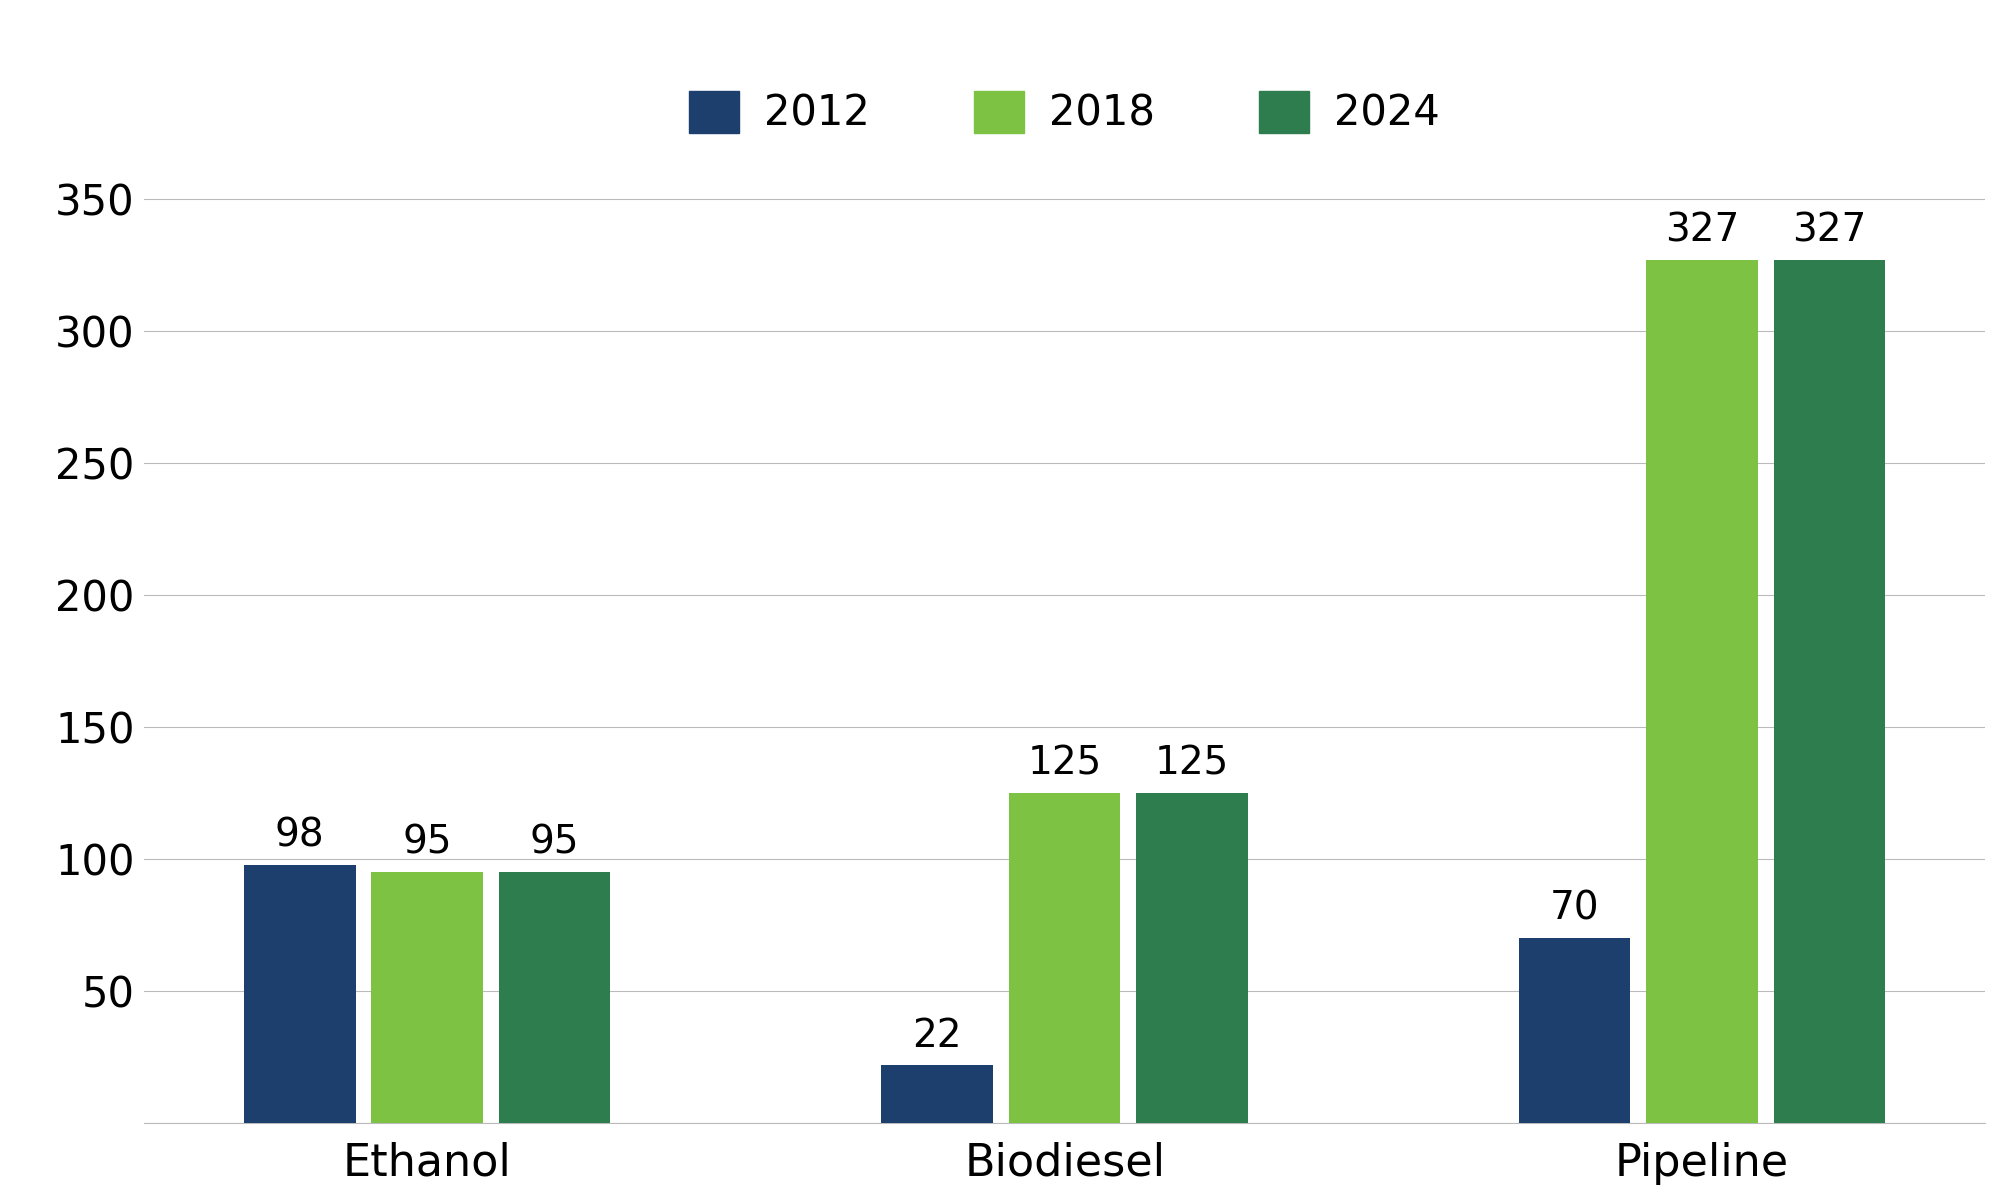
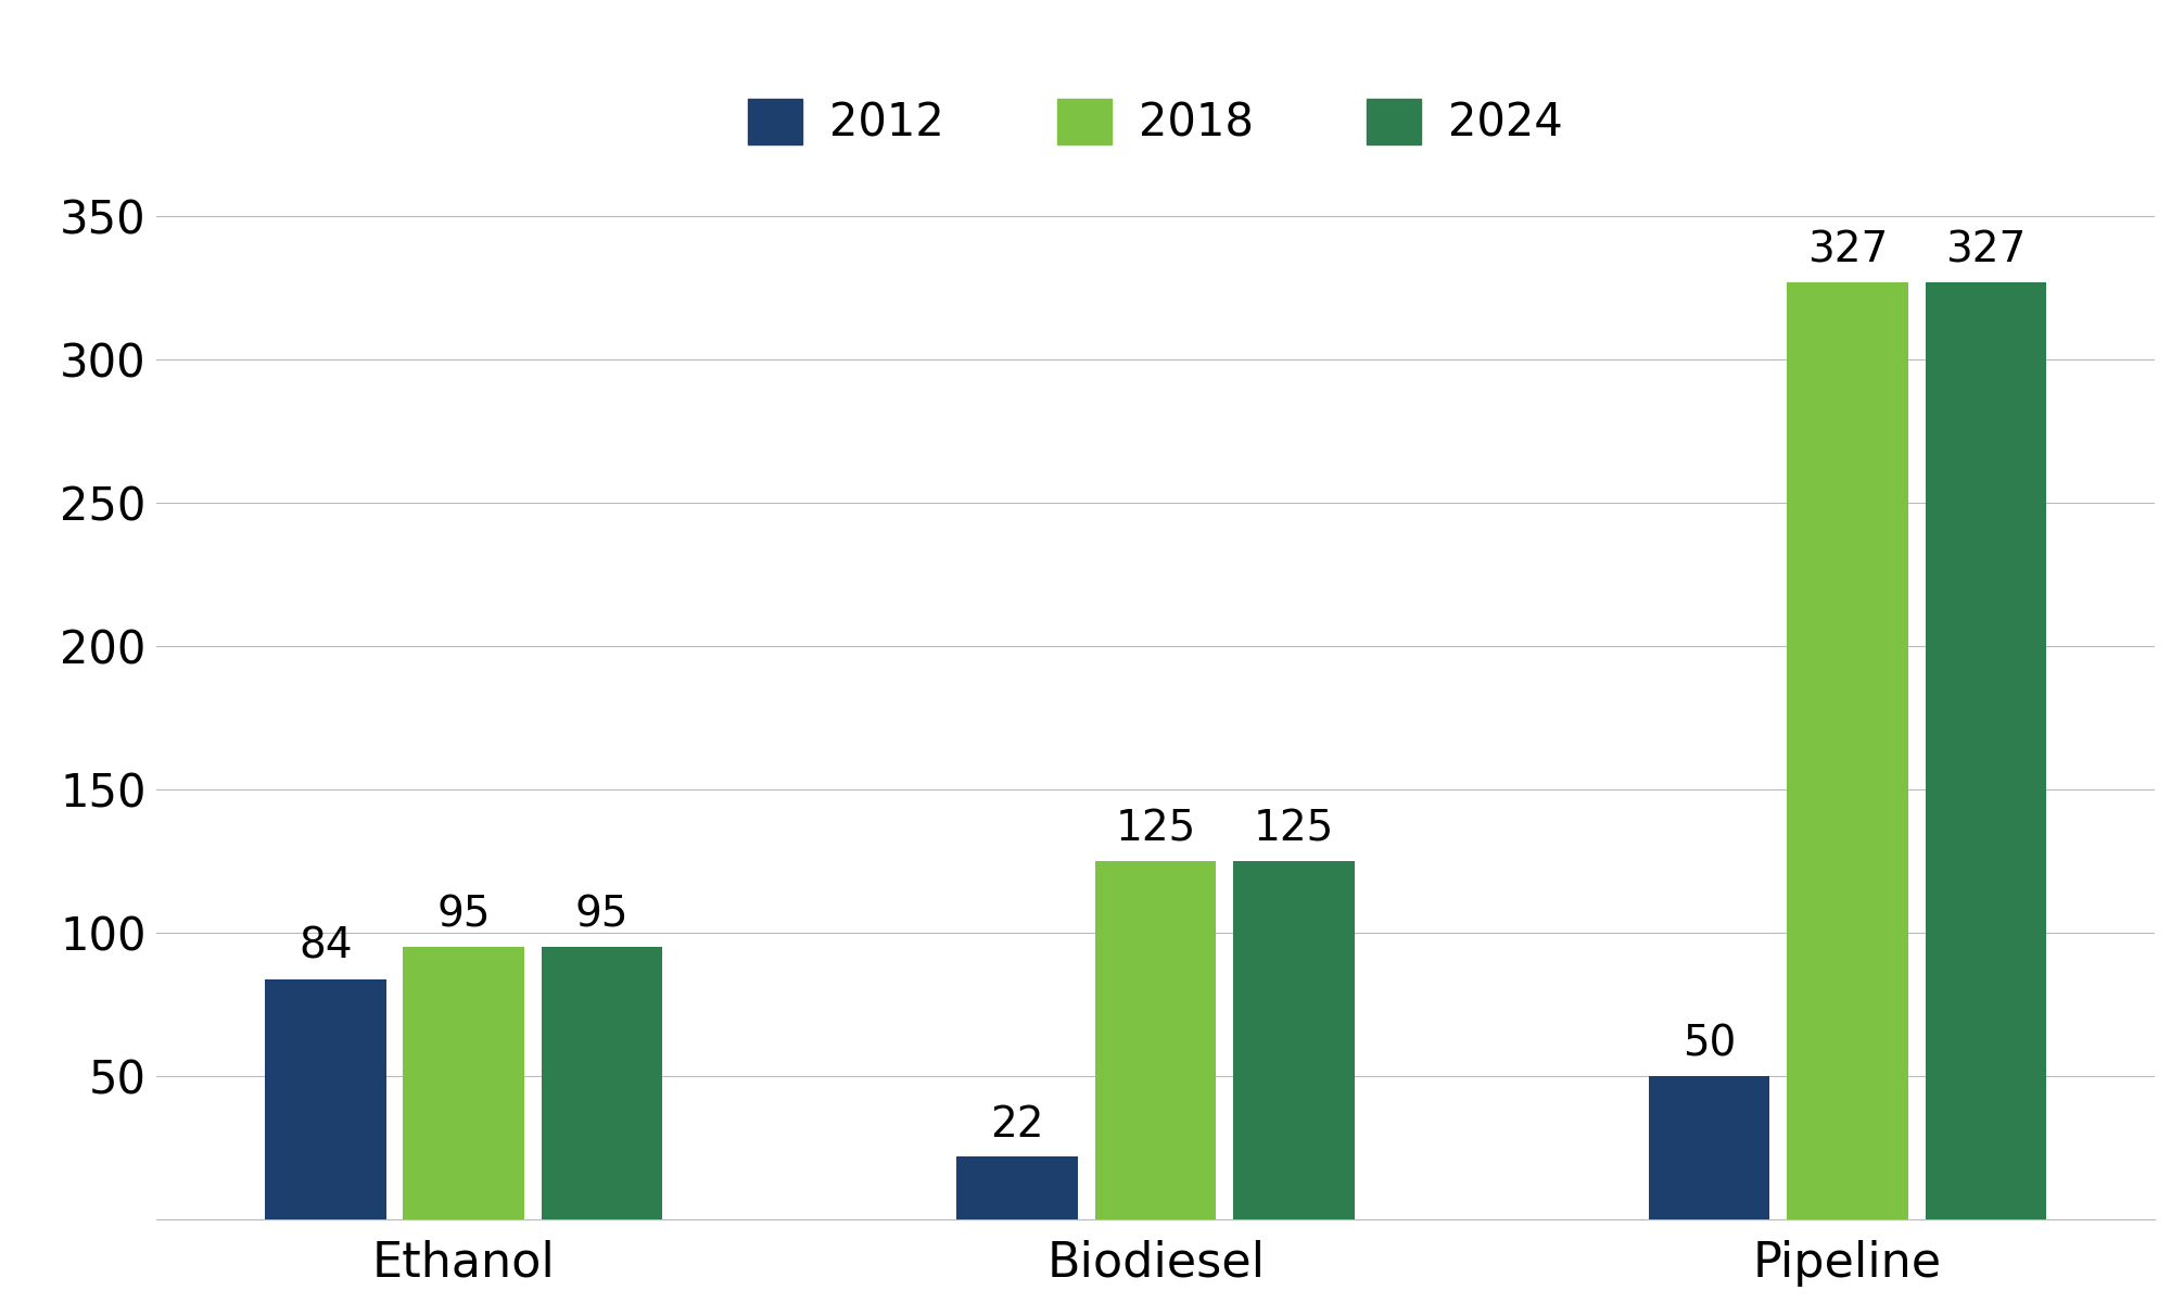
2012/Ethanol: 98 -> 84
2012/Pipeline: 70 -> 50
